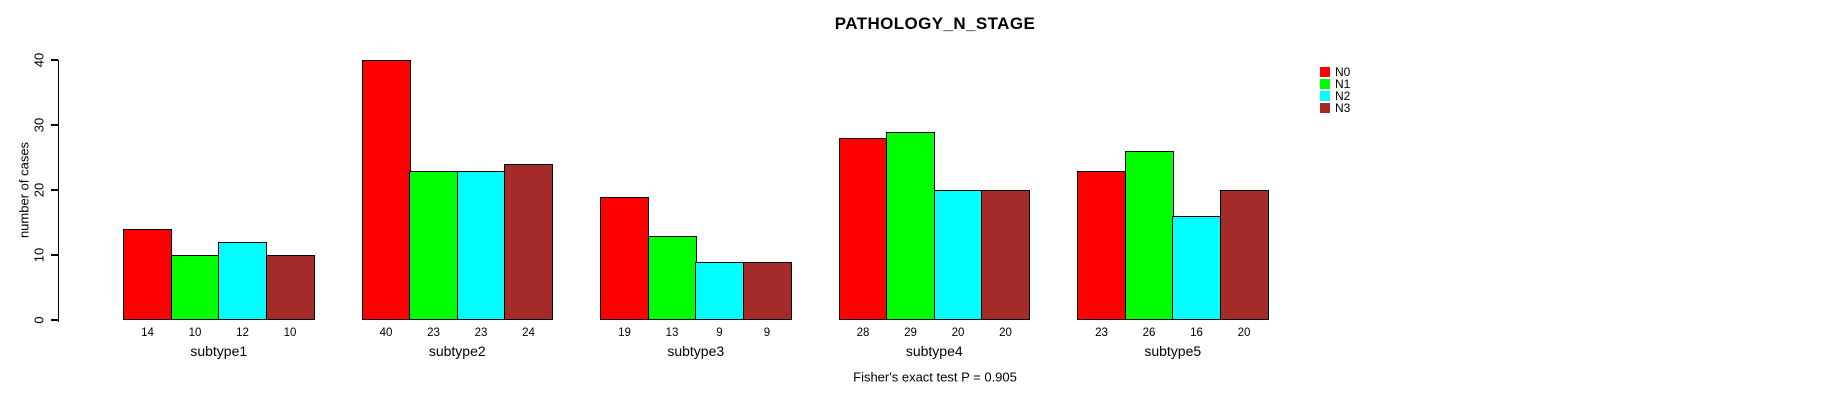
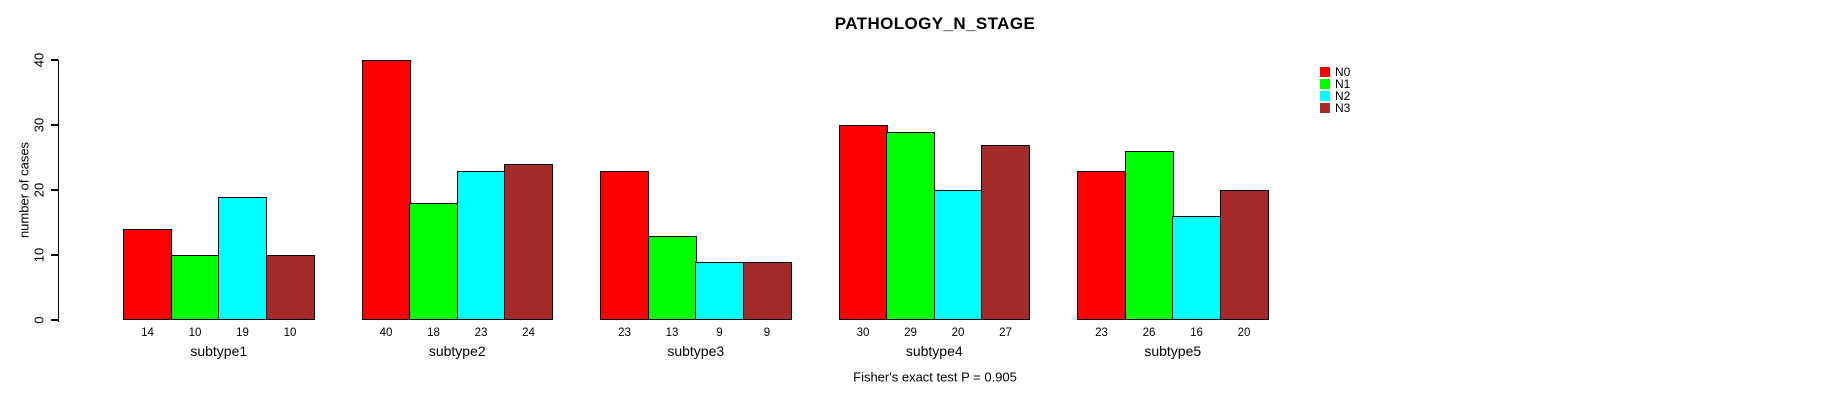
N2/subtype1: 12 -> 19
N1/subtype2: 23 -> 18
N0/subtype3: 19 -> 23
N0/subtype4: 28 -> 30
N3/subtype4: 20 -> 27
